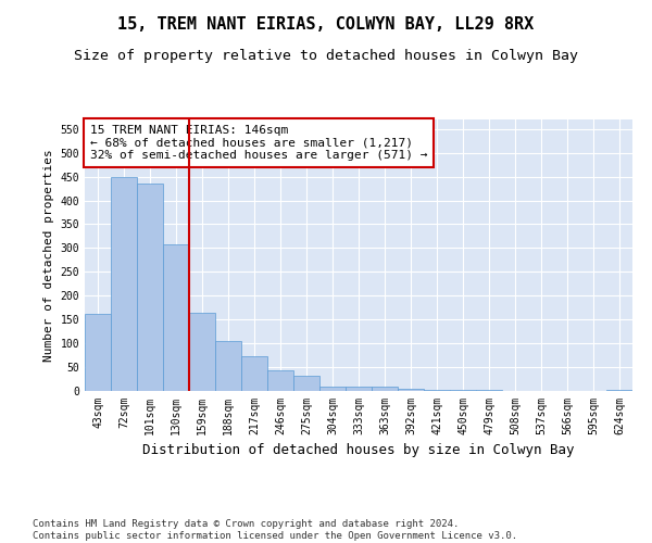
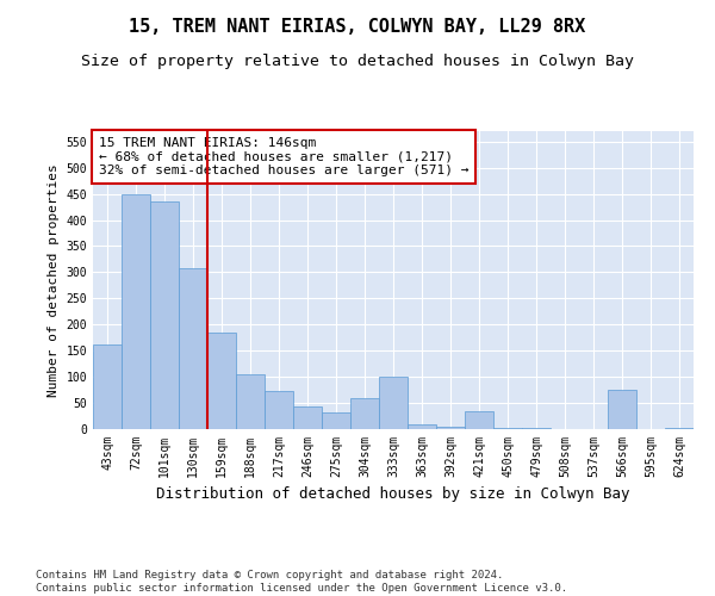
159sqm: 165 -> 185
304sqm: 10 -> 60
333sqm: 10 -> 100
421sqm: 2 -> 35
566sqm: 1 -> 75
